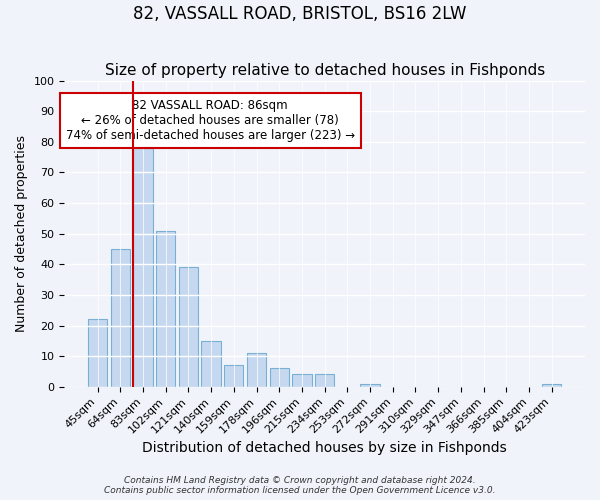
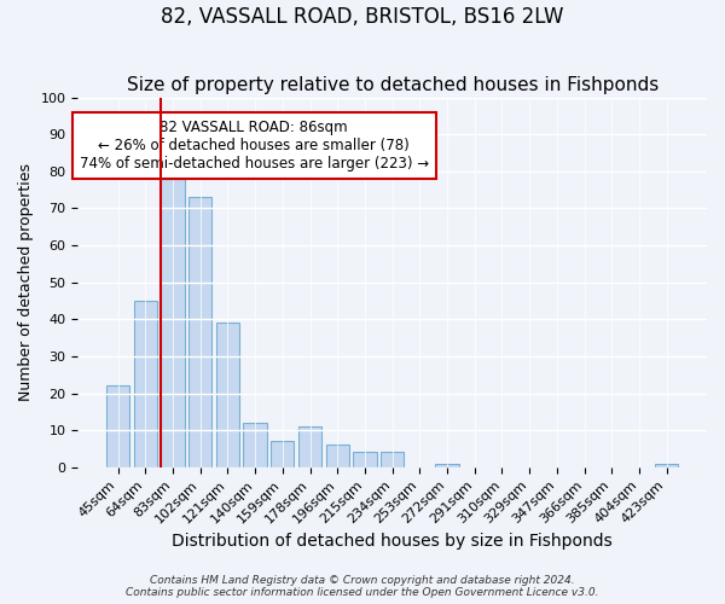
102sqm: 51 -> 73
140sqm: 15 -> 12
